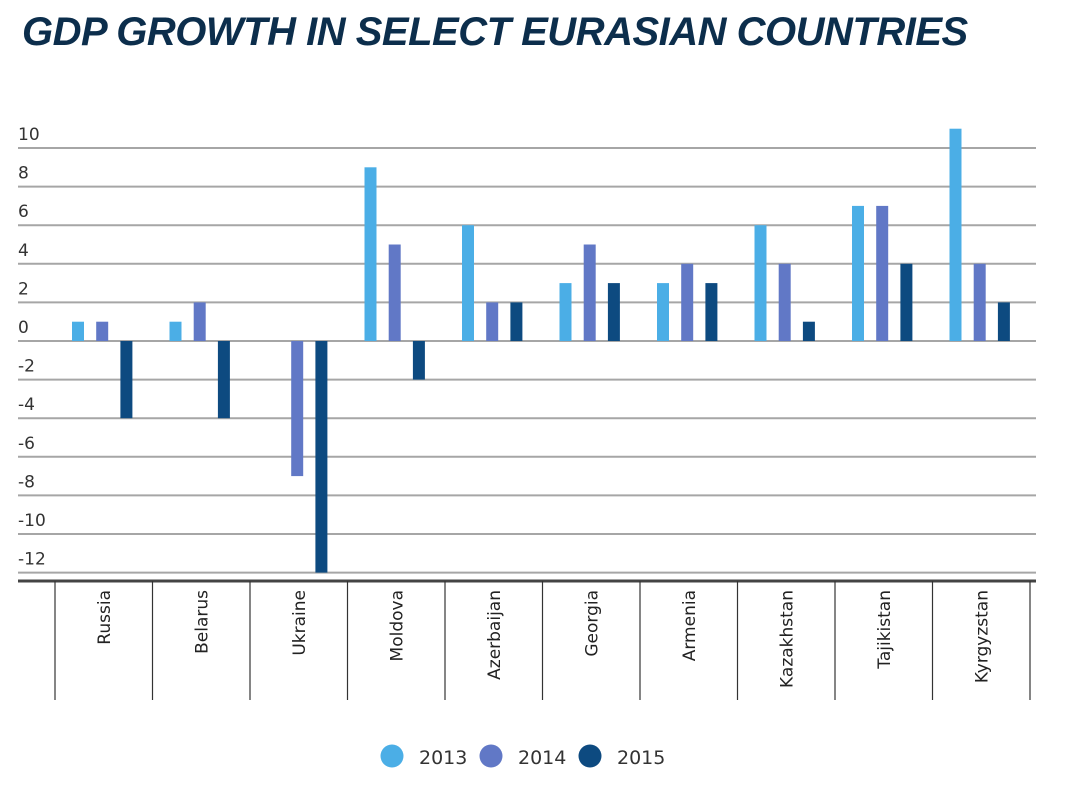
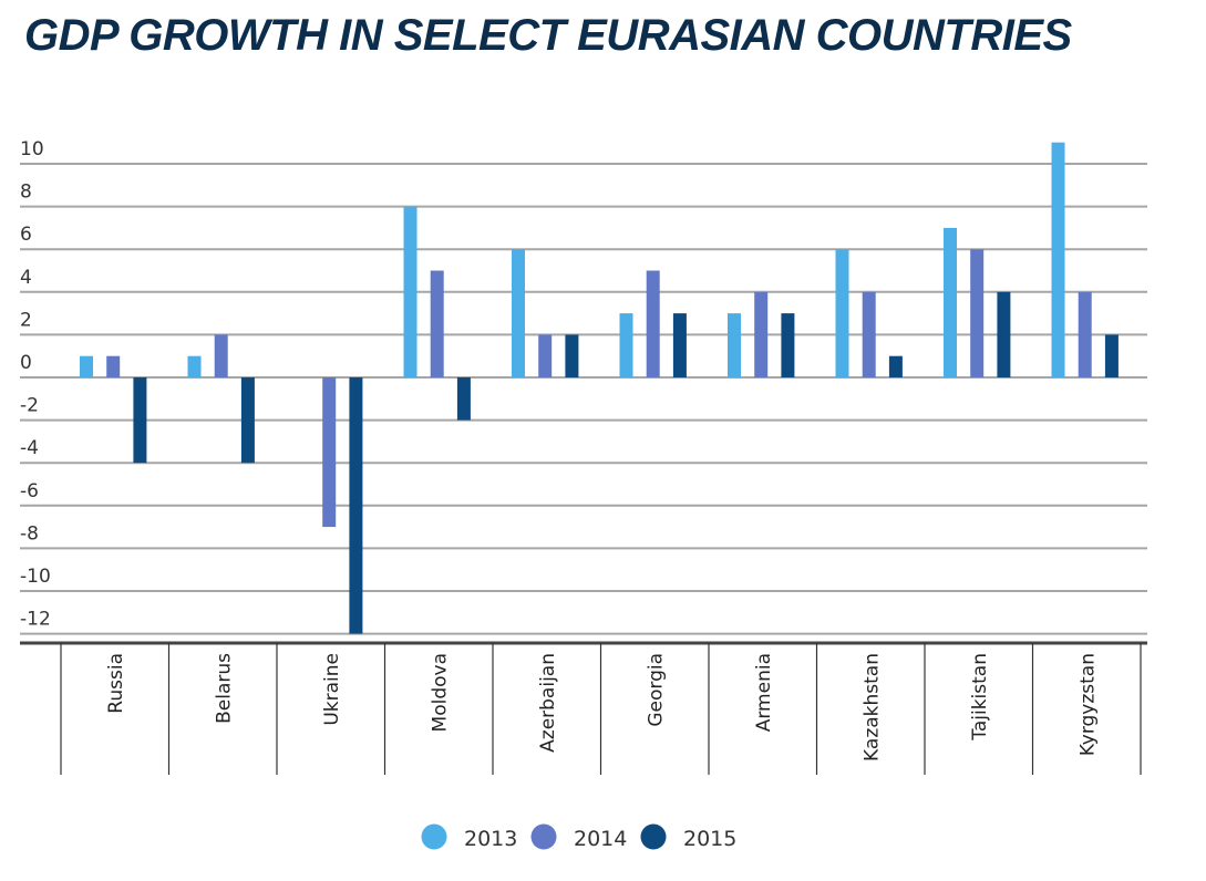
2013/Moldova: 9 -> 8
2014/Tajikistan: 7 -> 6
